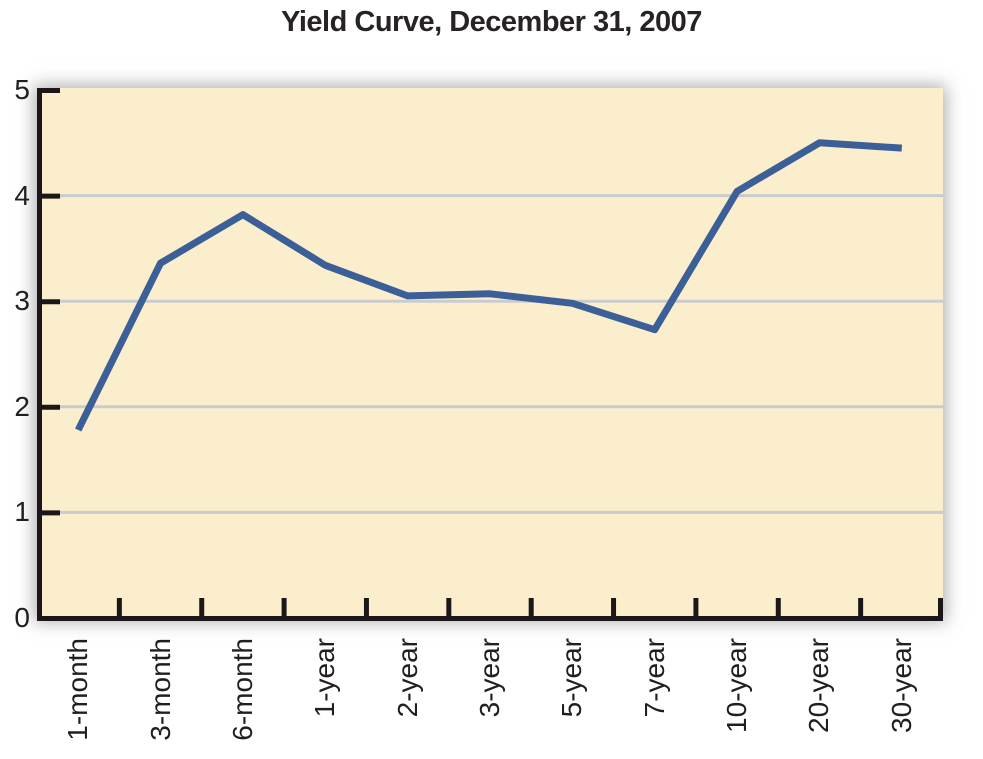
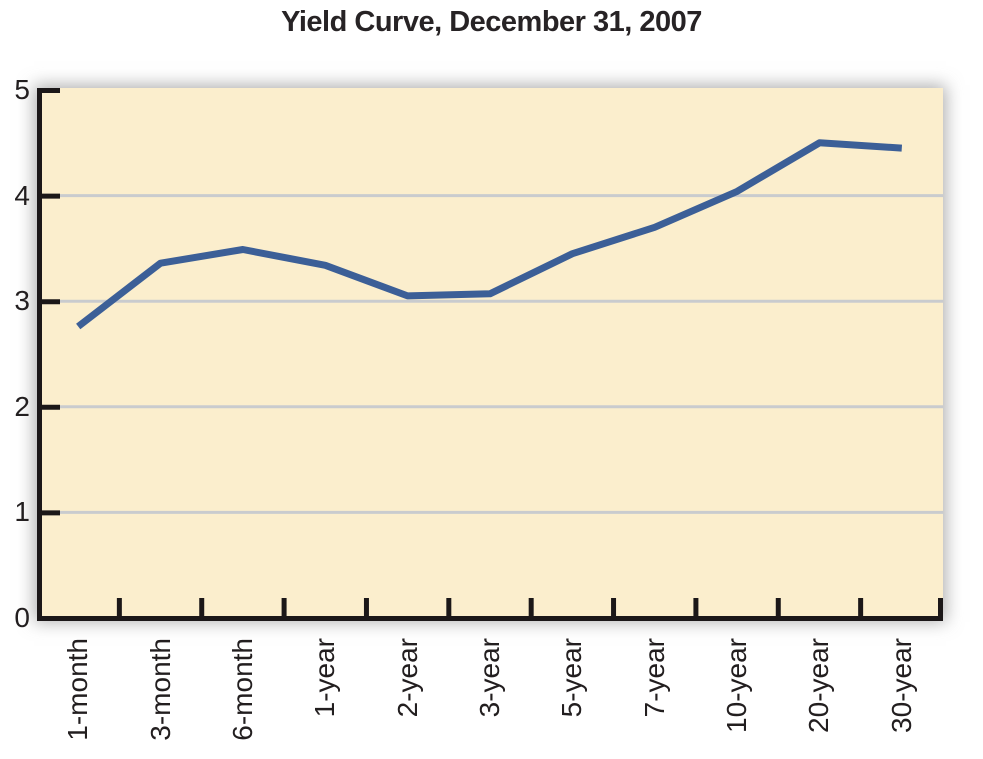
1-month: 1.78 -> 2.76
6-month: 3.82 -> 3.49
5-year: 2.98 -> 3.45
7-year: 2.73 -> 3.70
